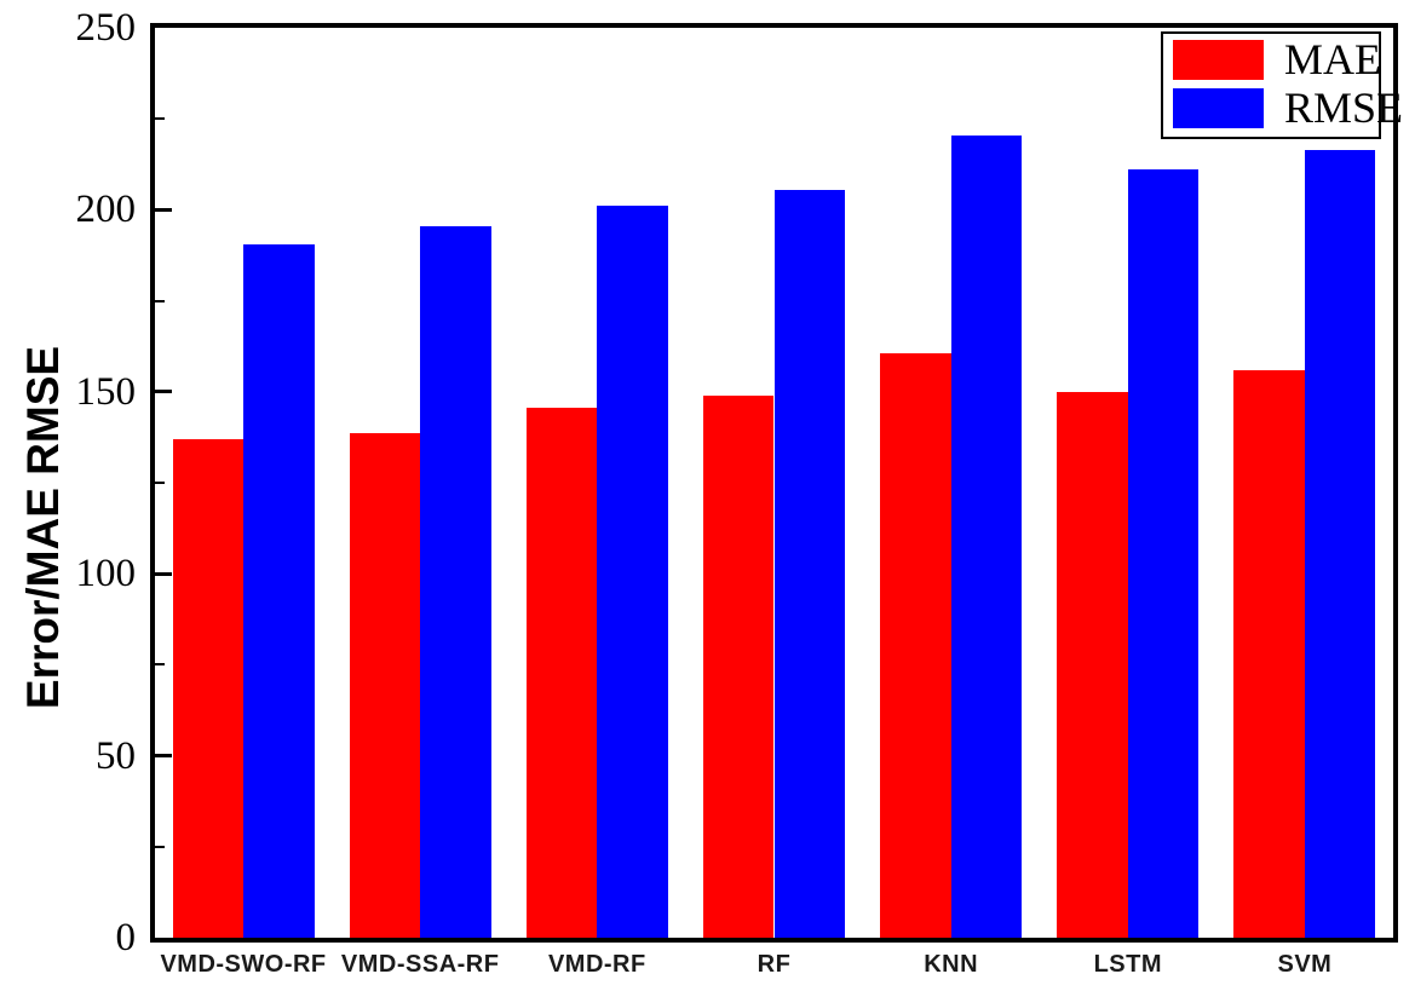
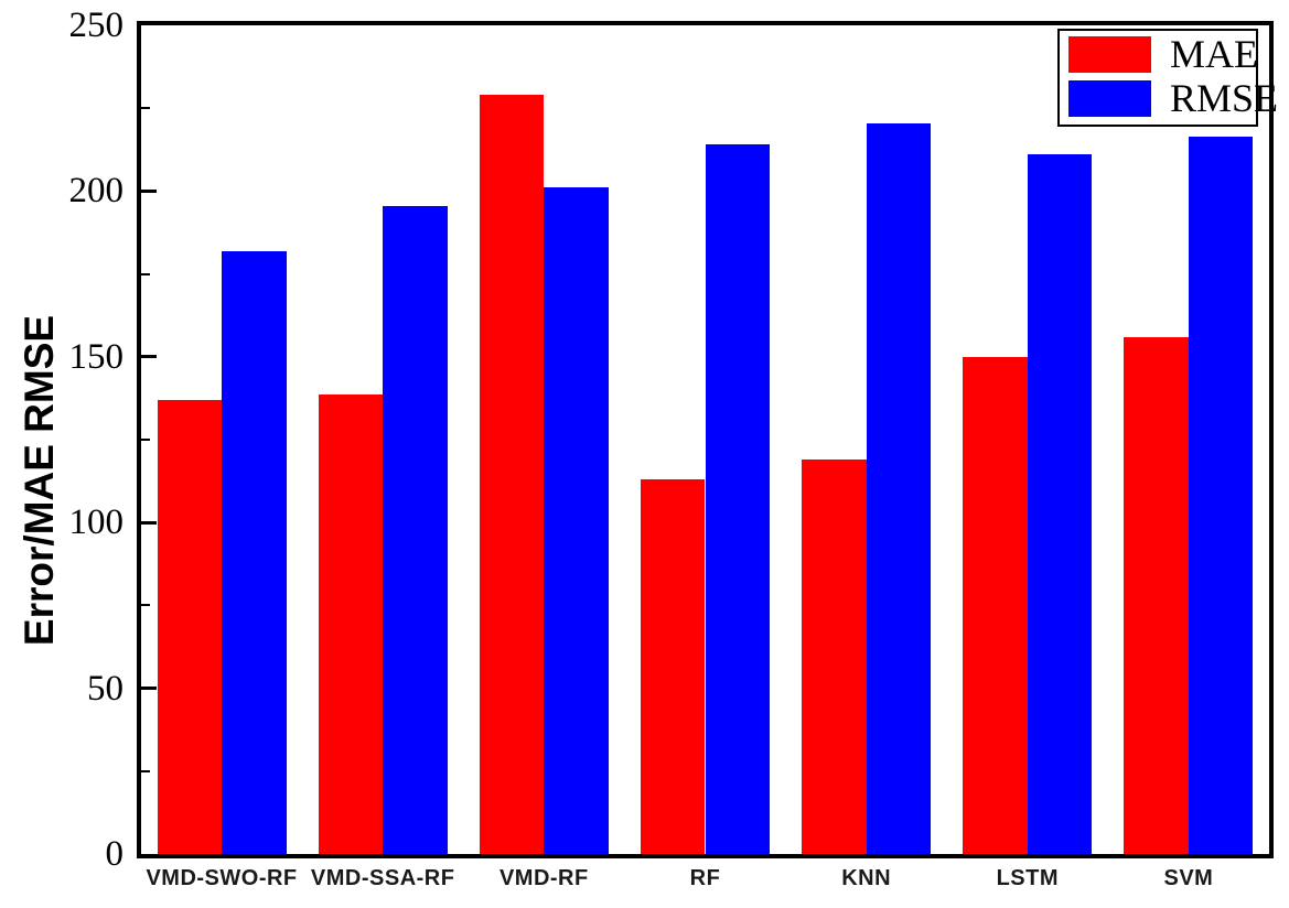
RMSE/VMD-SWO-RF: 190 -> 182
MAE/VMD-RF: 146 -> 229
MAE/RF: 149 -> 113
RMSE/RF: 206 -> 214
MAE/KNN: 160 -> 119
